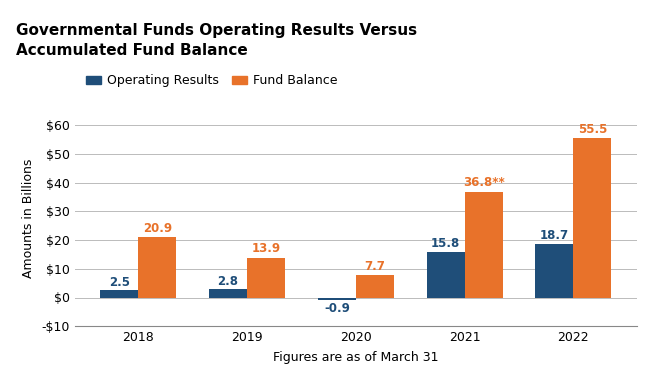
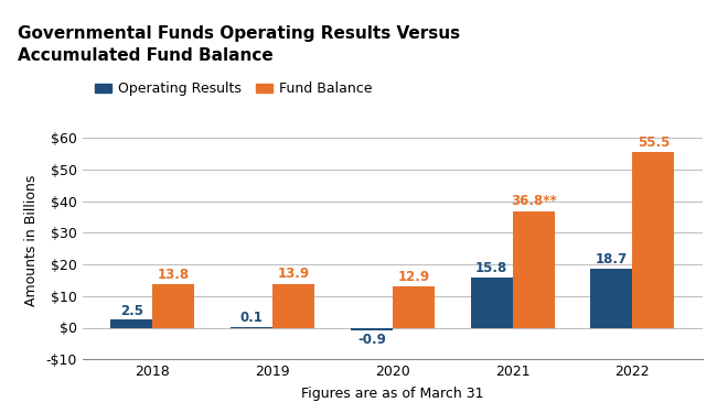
Fund Balance/2018: 20.9 -> 13.8
Operating Results/2019: 2.8 -> 0.1
Fund Balance/2020: 7.7 -> 12.9
